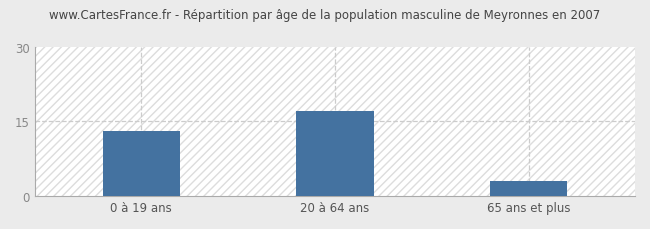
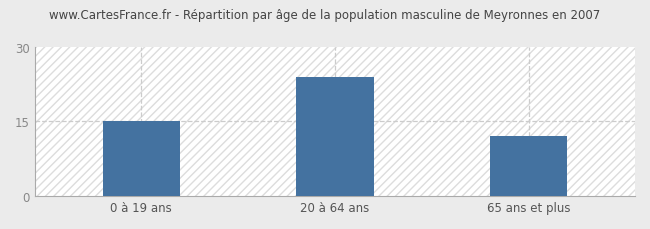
0 à 19 ans: 13 -> 15
20 à 64 ans: 17 -> 24
65 ans et plus: 3 -> 12
